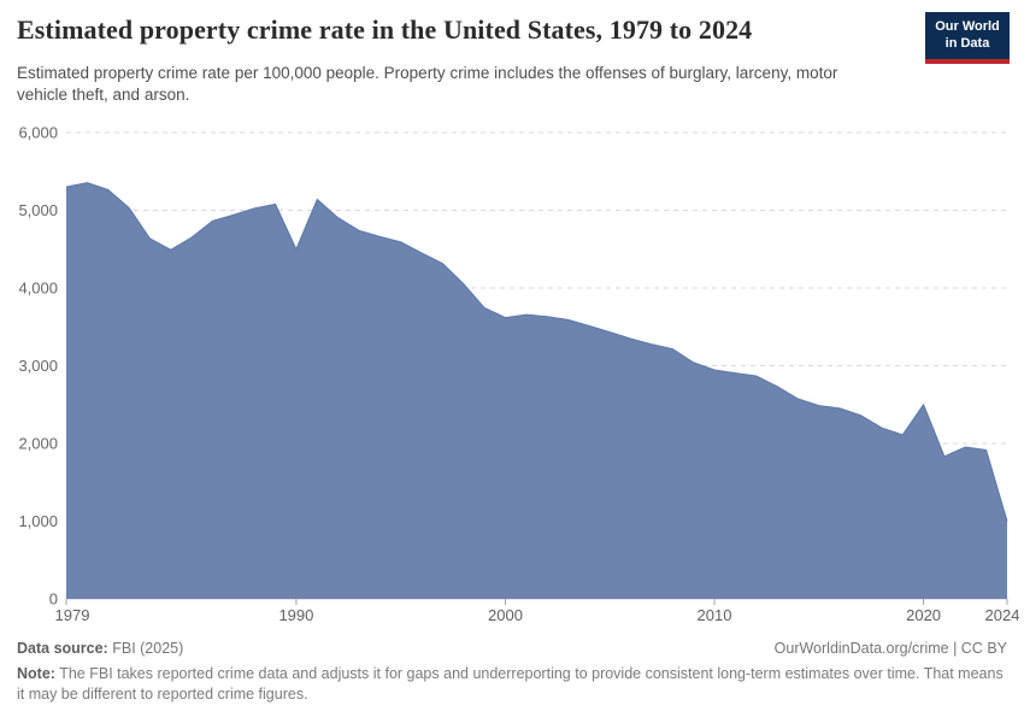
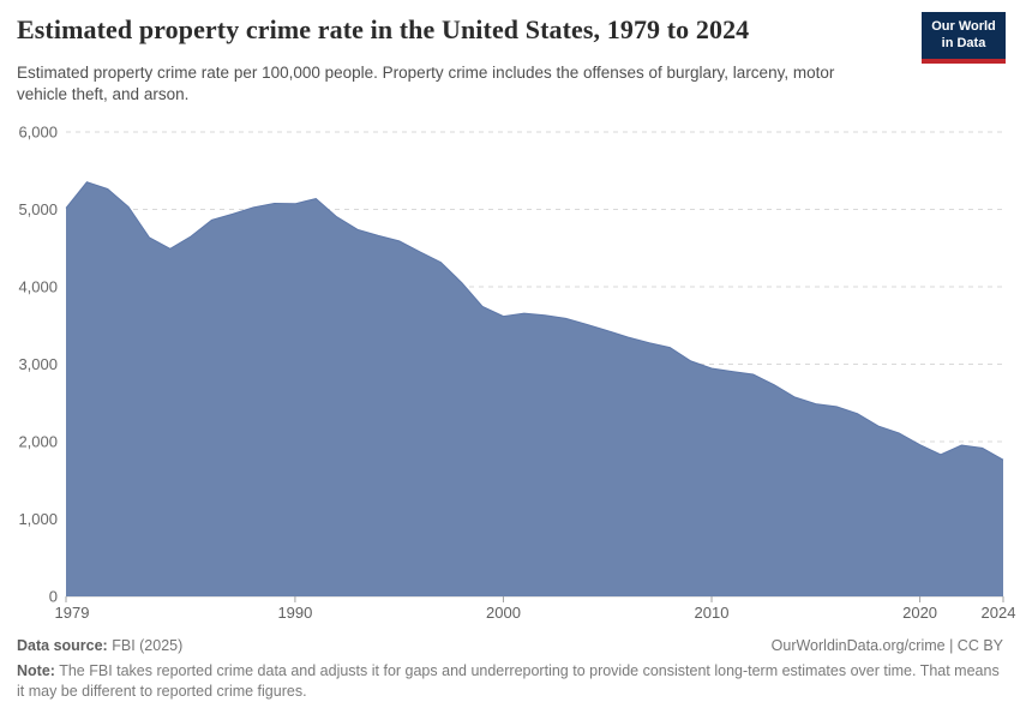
1979: 5300 -> 5000
1990: 4500 -> 5100
2020: 2500 -> 2000
2024: 1000 -> 1800
